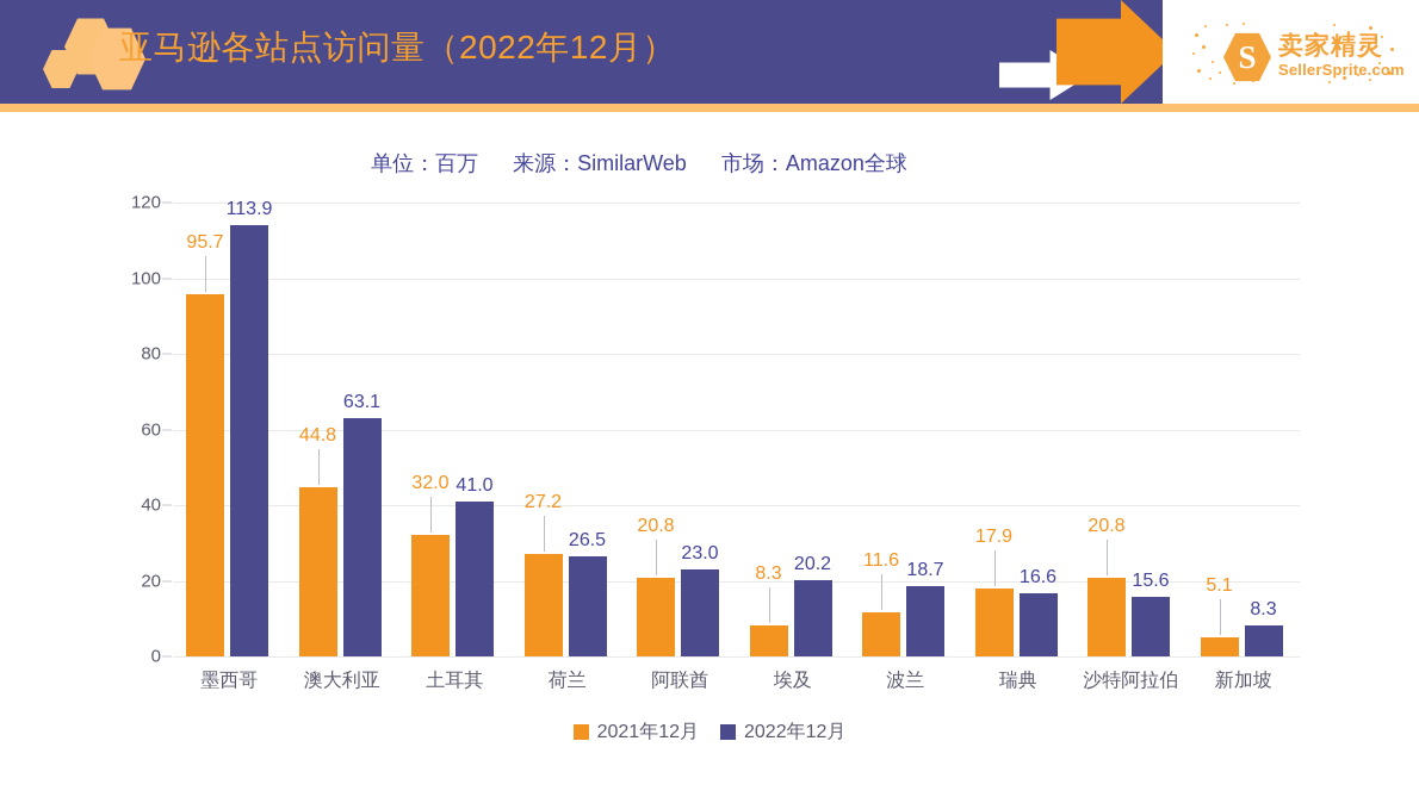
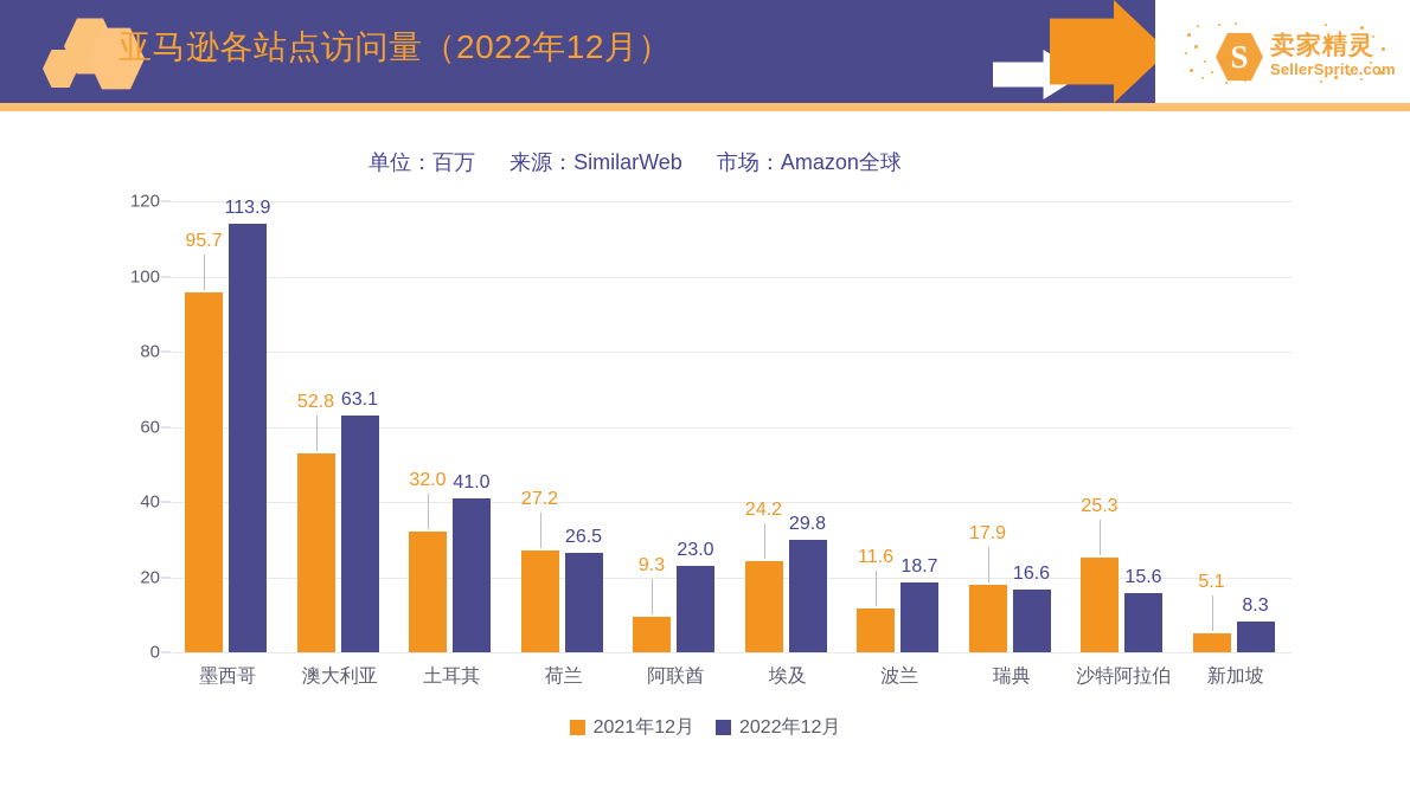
2021年12月/澳大利亚: 44.8 -> 52.8
2021年12月/阿联酋: 20.8 -> 9.3
2021年12月/埃及: 8.3 -> 24.2
2022年12月/埃及: 20.2 -> 29.8
2021年12月/沙特阿拉伯: 20.8 -> 25.3
